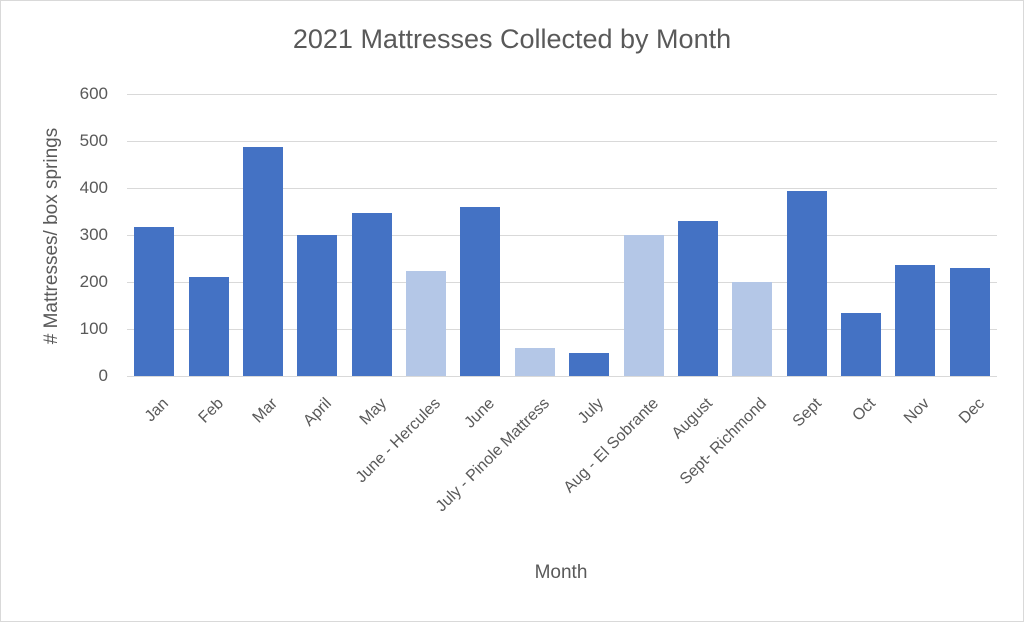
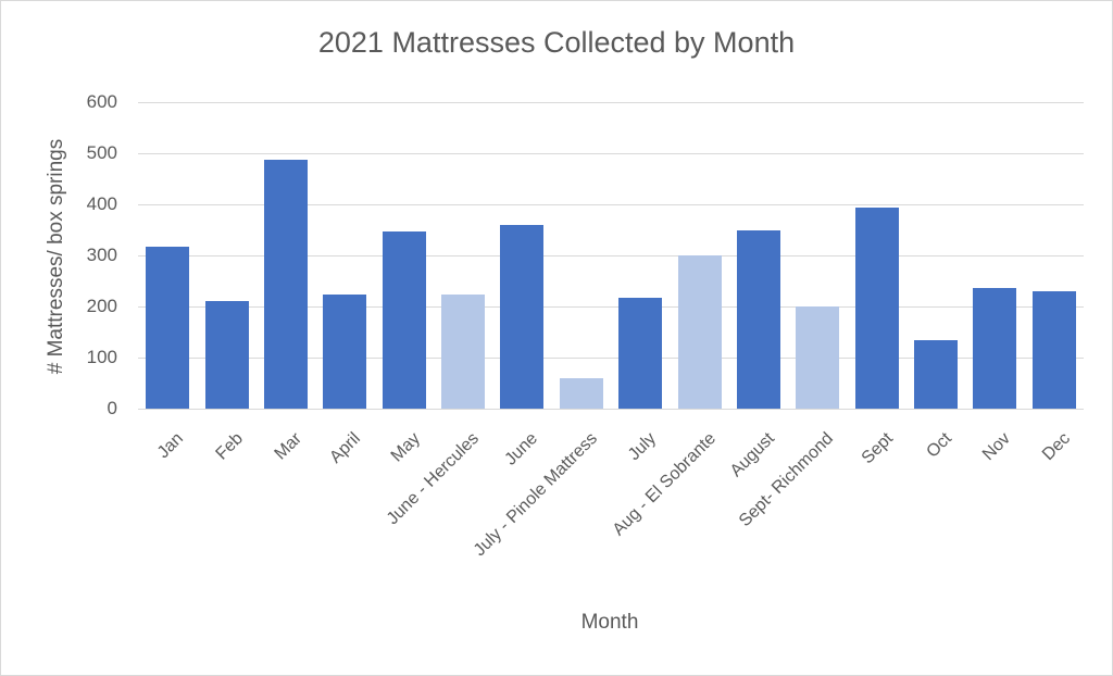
April: 300 -> 220
July: 50 -> 220
August: 330 -> 350
